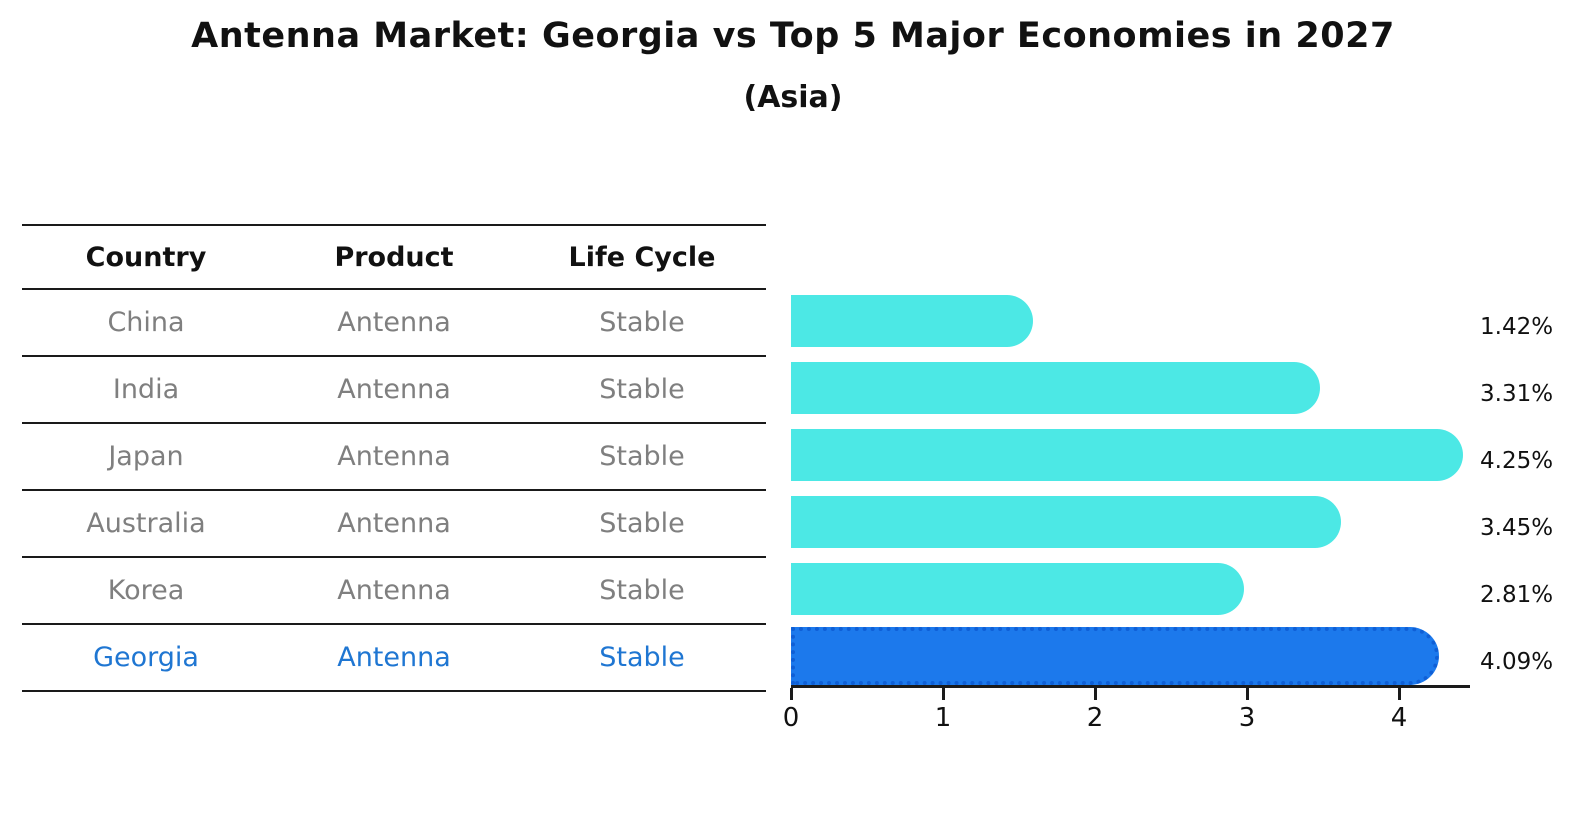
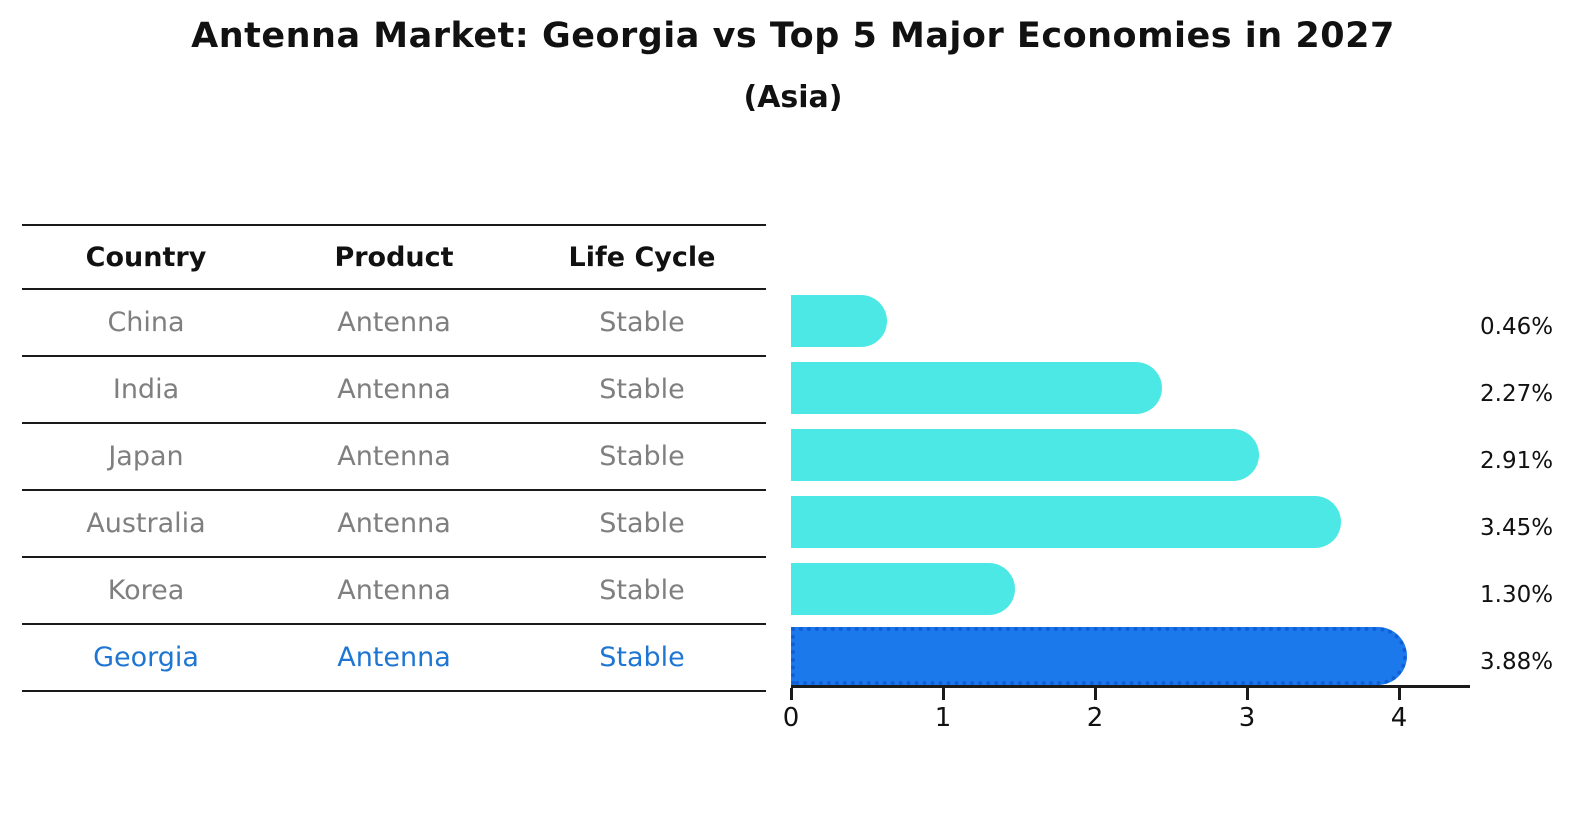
China: 1.42% -> 0.46%
India: 3.31% -> 2.27%
Japan: 4.25% -> 2.91%
Korea: 2.81% -> 1.30%
Georgia: 4.09% -> 3.88%
